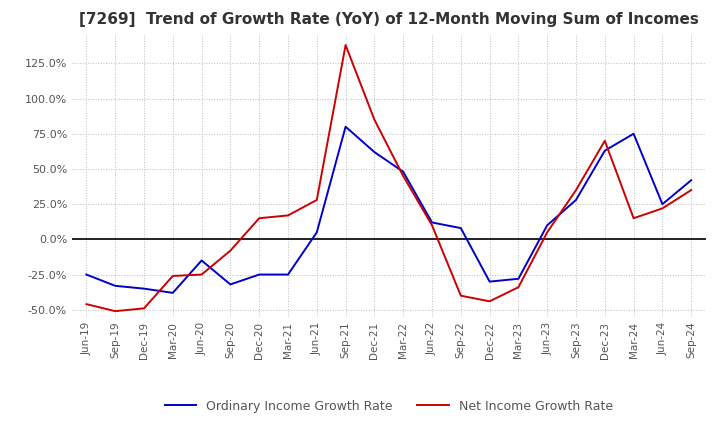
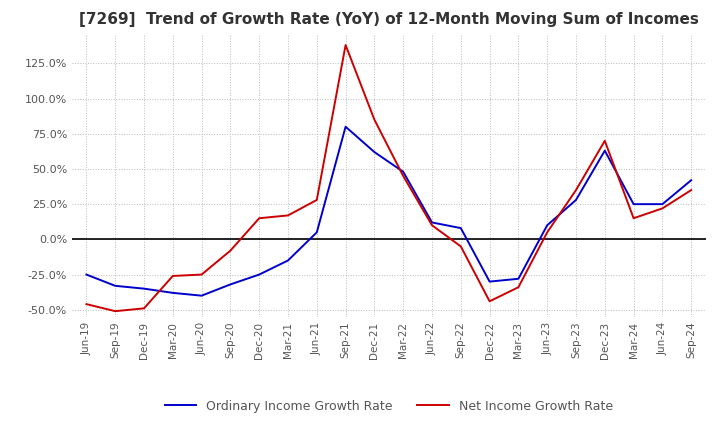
Ordinary Income Growth Rate/Jun-20: -15% -> -40%
Ordinary Income Growth Rate/Mar-21: -25% -> -15%
Net Income Growth Rate/Sep-22: -40% -> -5%
Ordinary Income Growth Rate/Mar-24: 75% -> 25%
